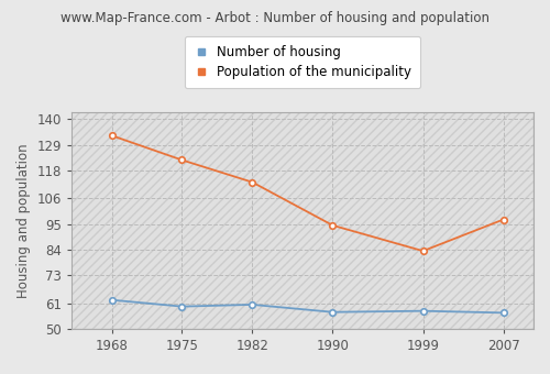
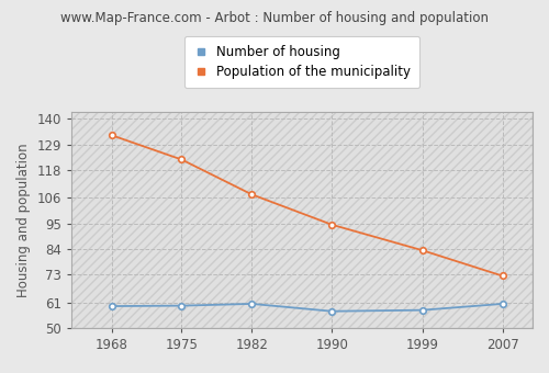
Number of housing/1968: 62.5 -> 59.5
Population of the municipality/1982: 113.0 -> 107.5
Number of housing/2007: 57.0 -> 60.5
Population of the municipality/2007: 97.0 -> 72.5
